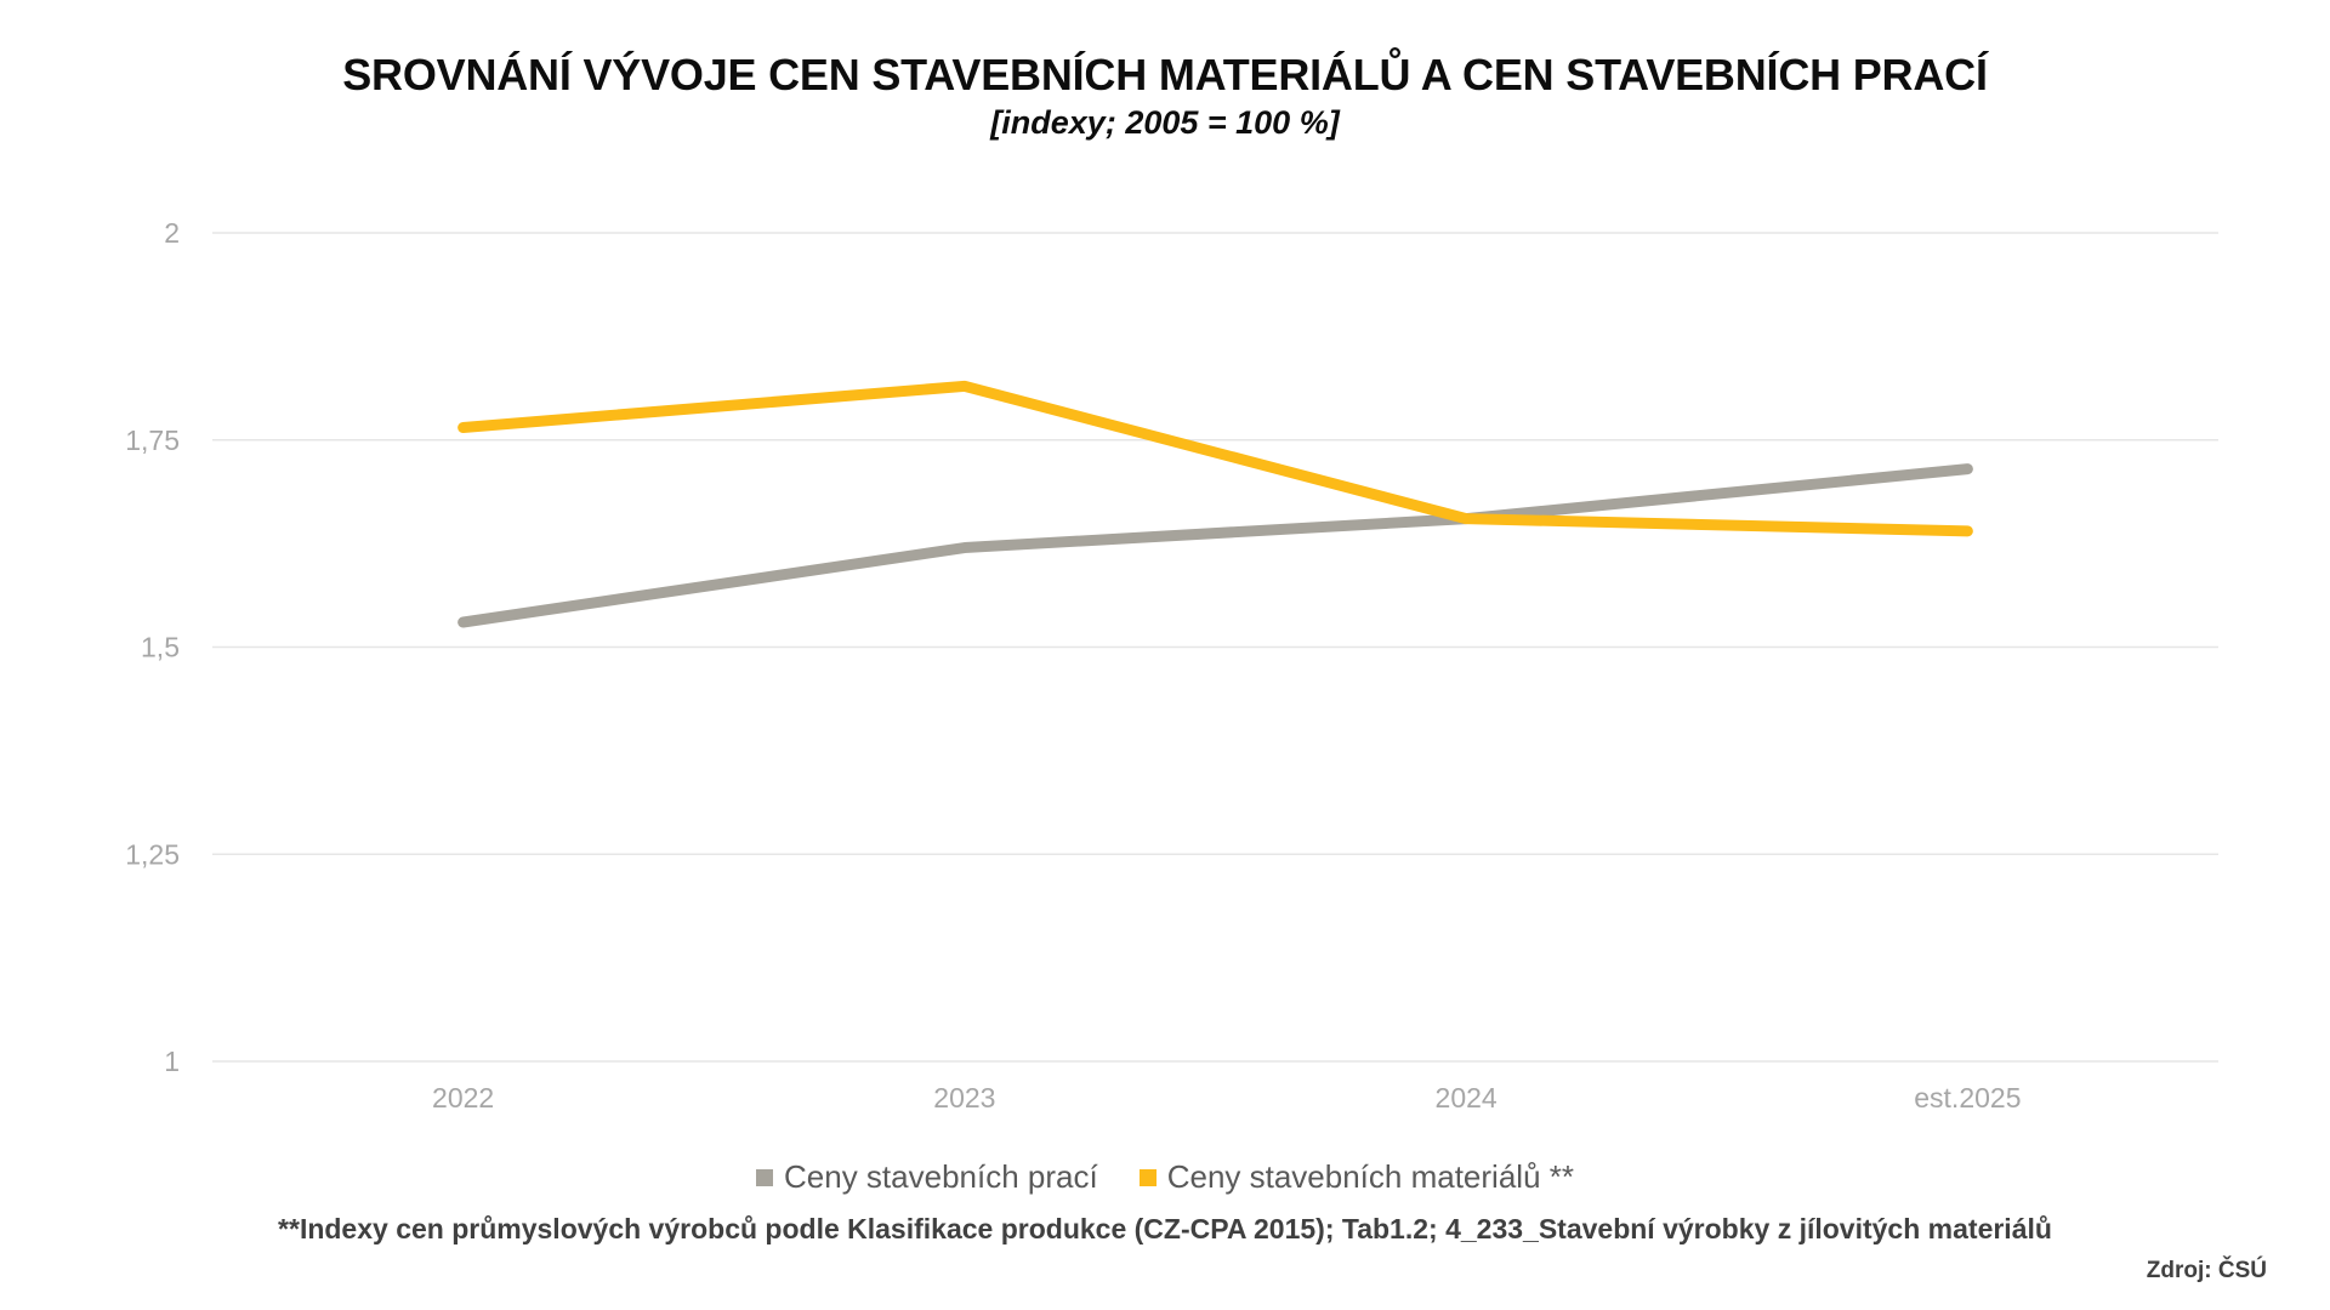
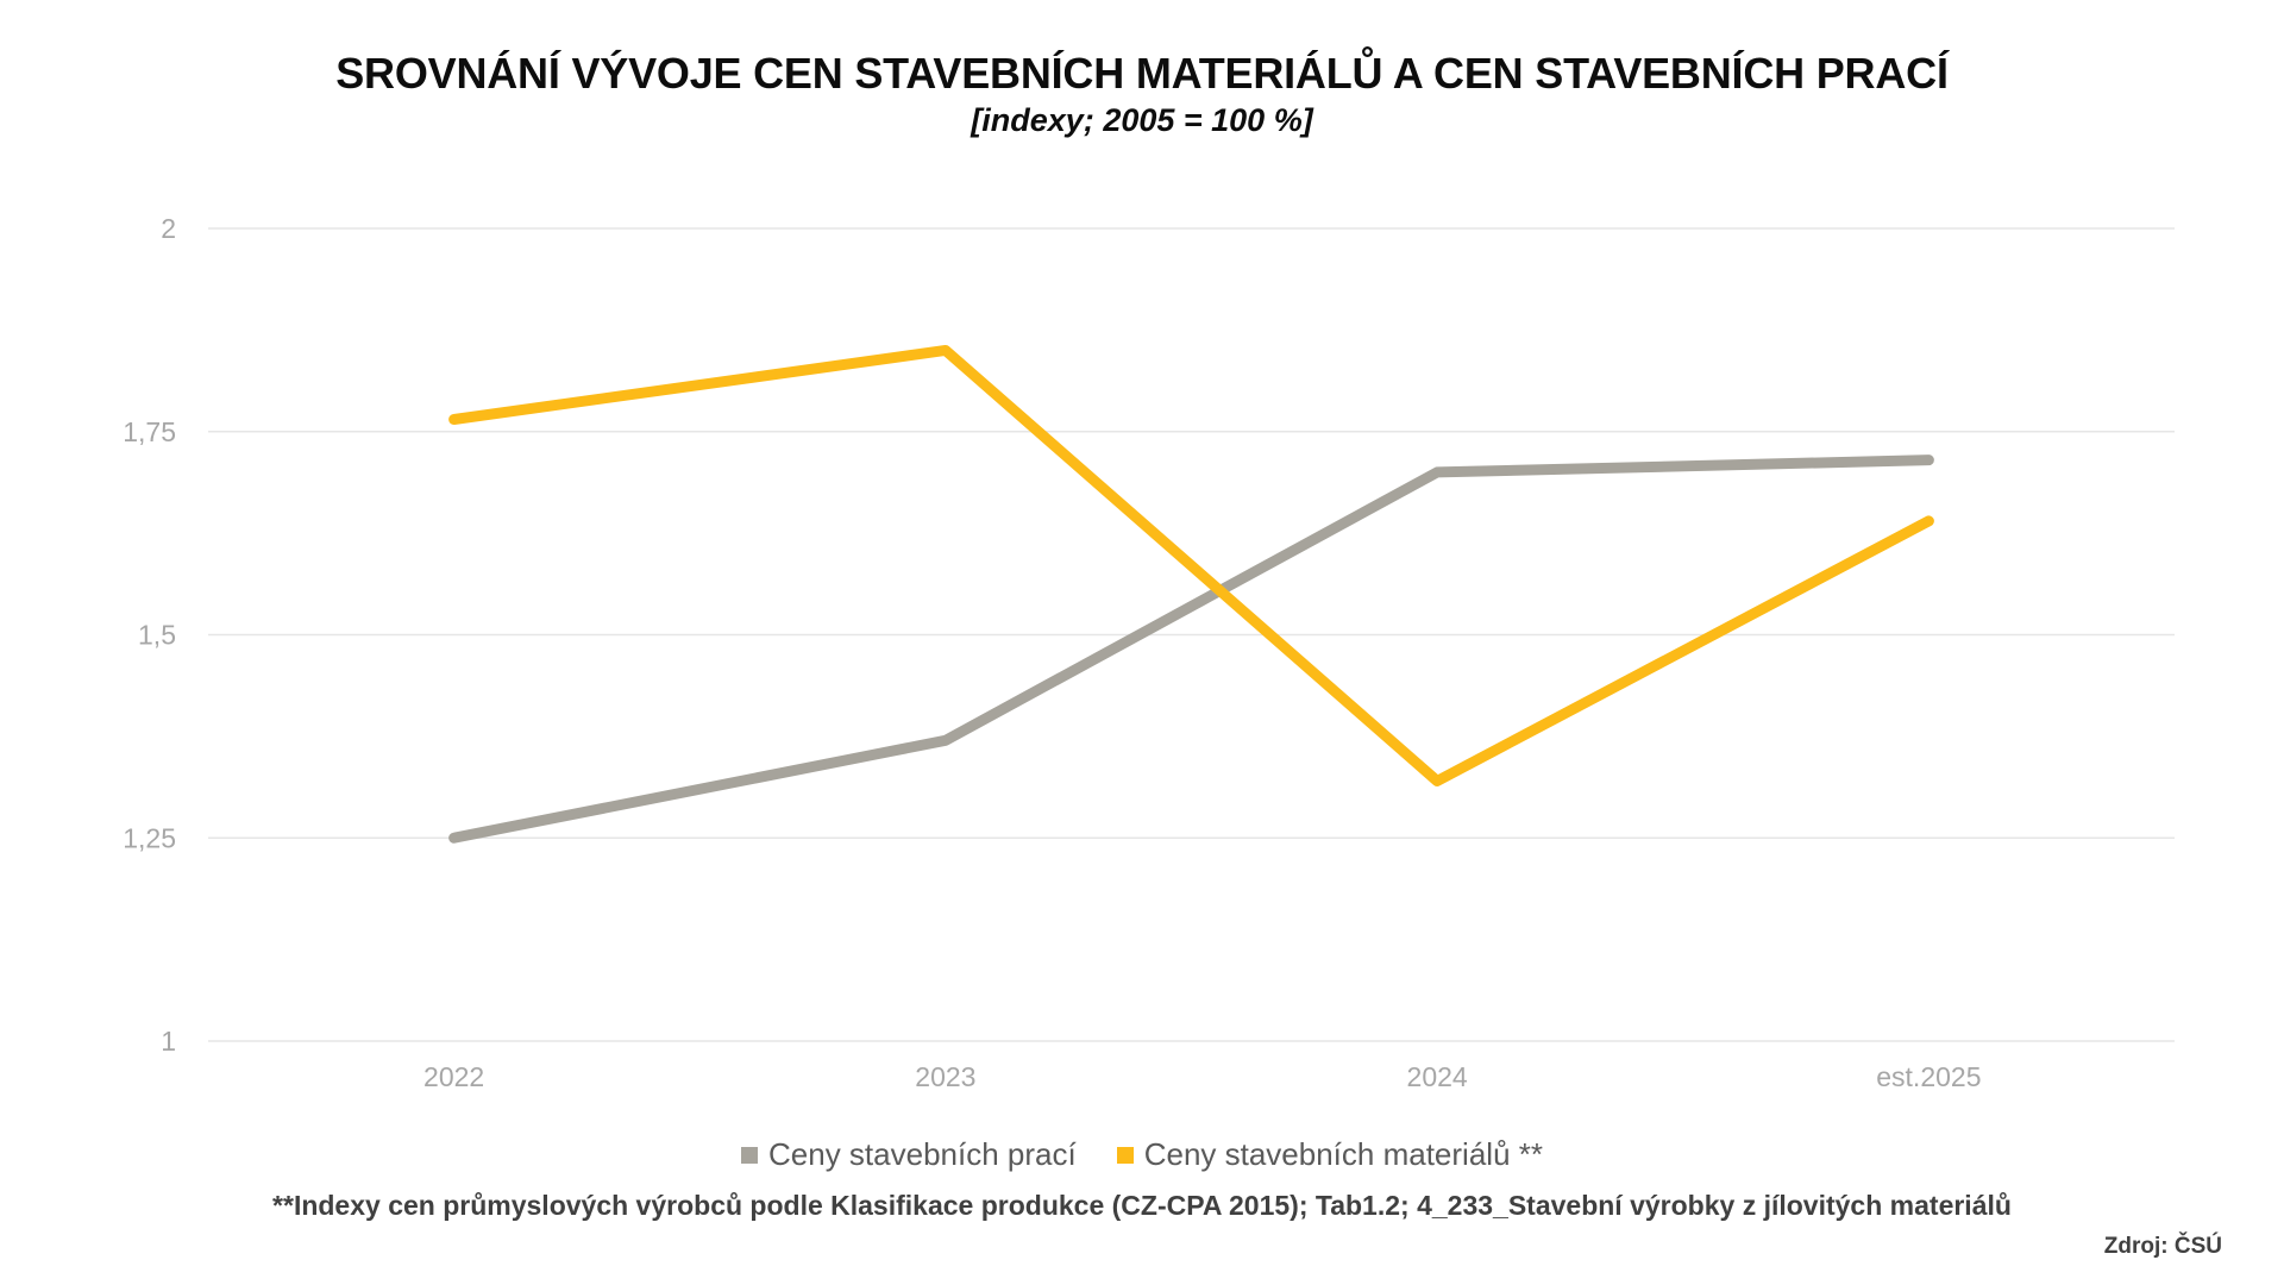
Ceny stavebních prací/2022: 1,53 -> 1,25
Ceny stavebních prací/2023: 1,62 -> 1,37
Ceny stavebních materiálů **/2023: 1,81 -> 1,85
Ceny stavebních prací/2024: 1,66 -> 1,70
Ceny stavebních materiálů **/2024: 1,66 -> 1,32
